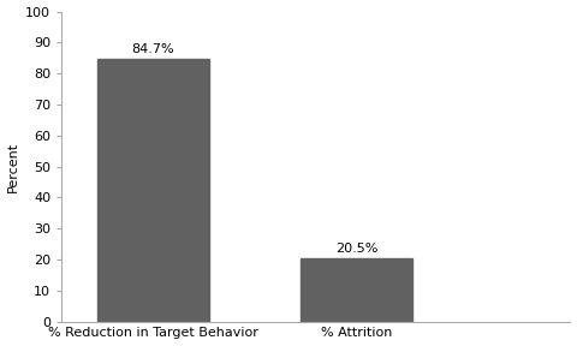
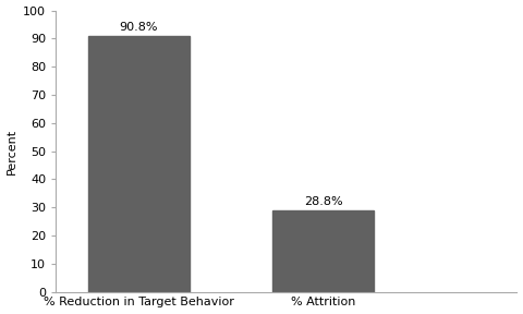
% Reduction in Target Behavior: 84.7% -> 90.8%
% Attrition: 20.5% -> 28.8%
